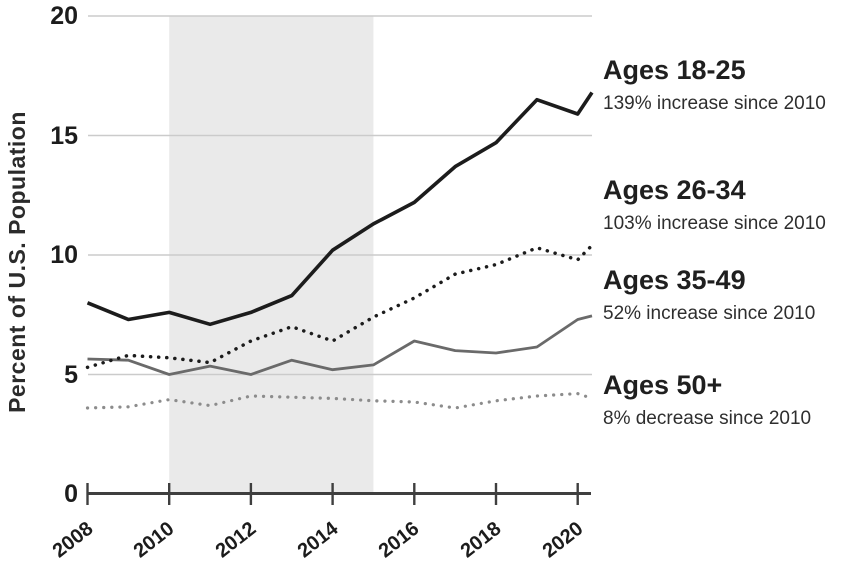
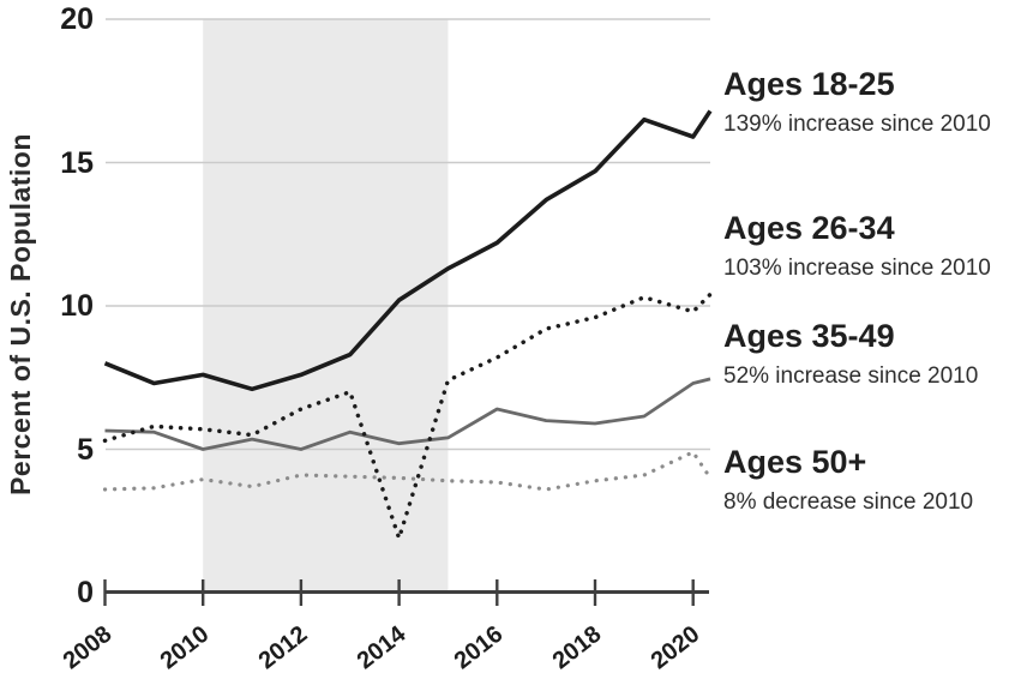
Ages 26-34/2014: 6.4 -> 1.9
Ages 50+/2020: 4.2 -> 4.9
